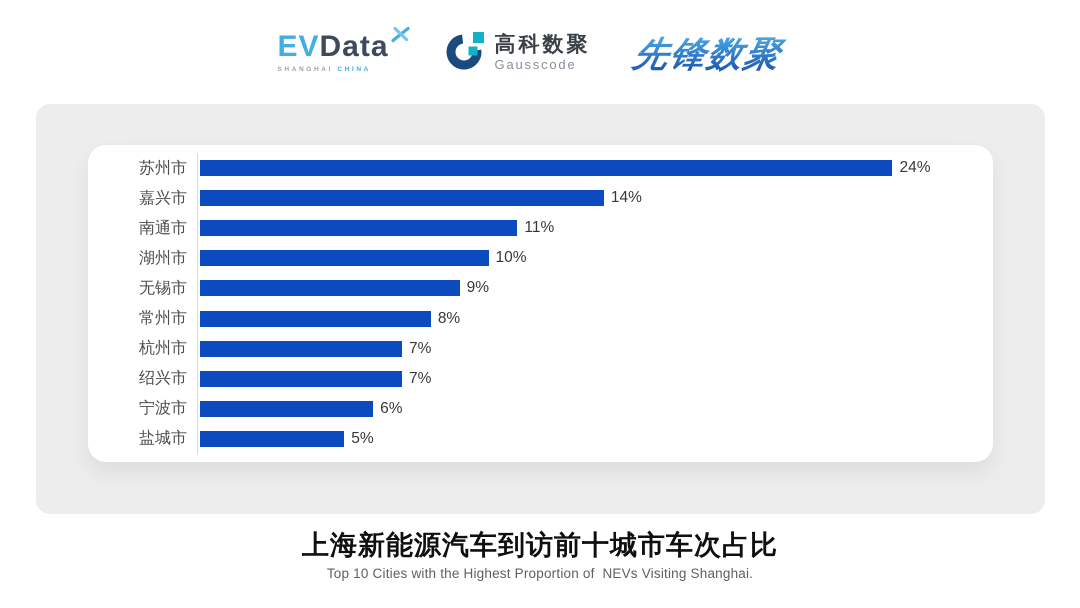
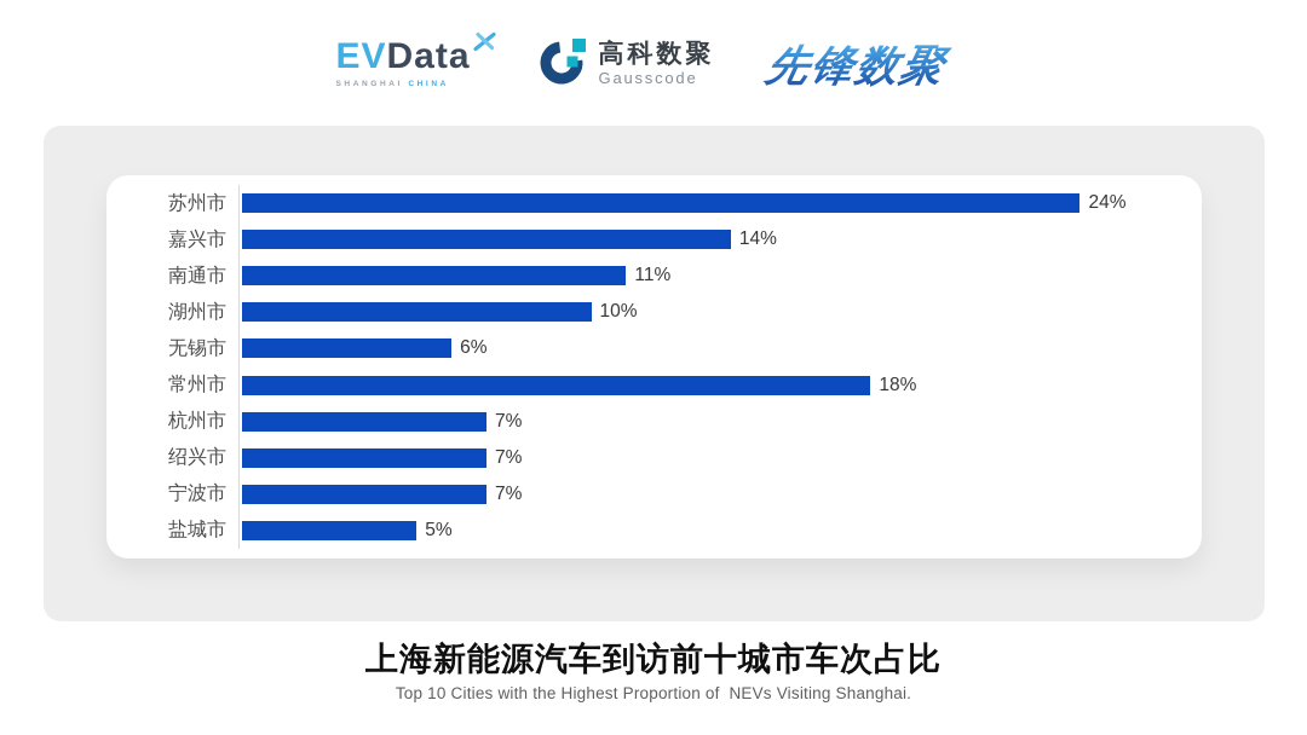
无锡市: 9% -> 6%
常州市: 8% -> 18%
宁波市: 6% -> 7%
